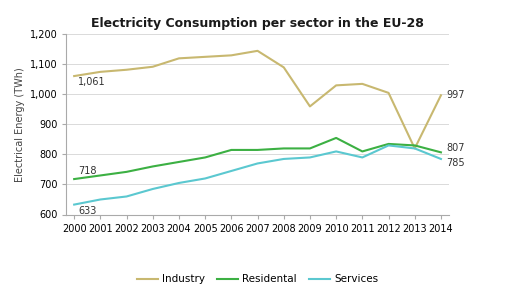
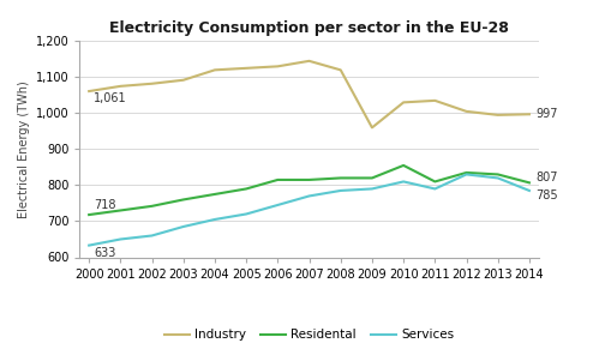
Industry/2008: 1,090 -> 1,120
Industry/2013: 820 -> 995
